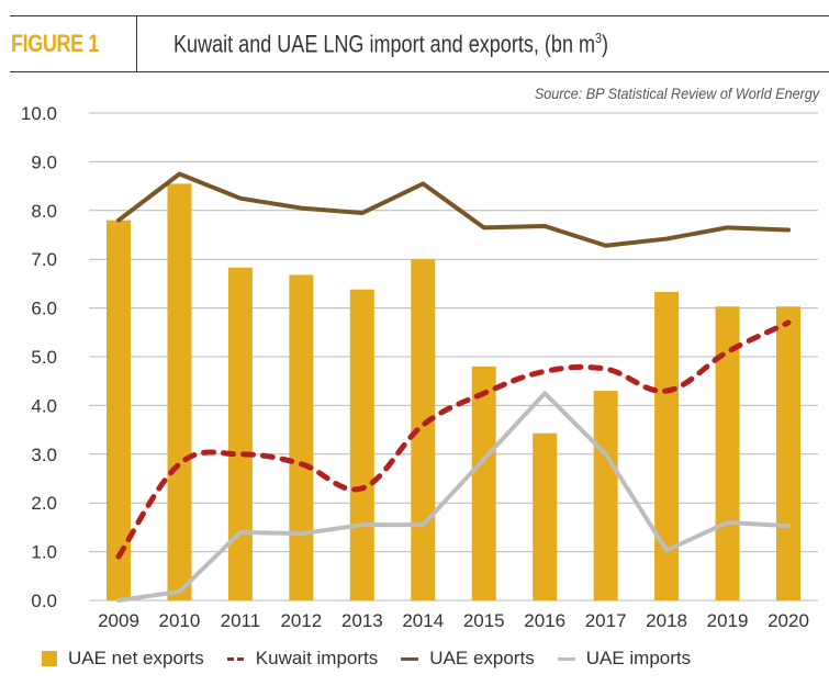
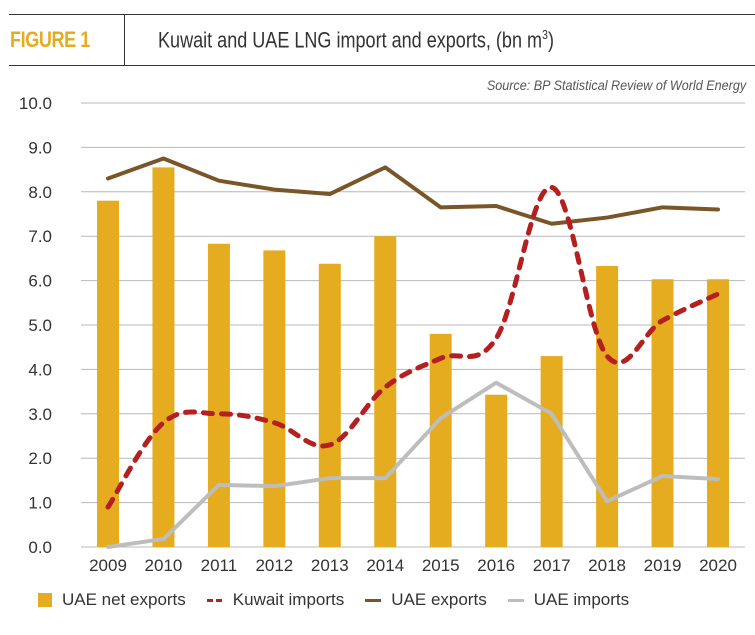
UAE exports/2009: 7.8 -> 8.3
UAE imports/2016: 4.2 -> 3.7
Kuwait imports/2017: 4.8 -> 8.1
